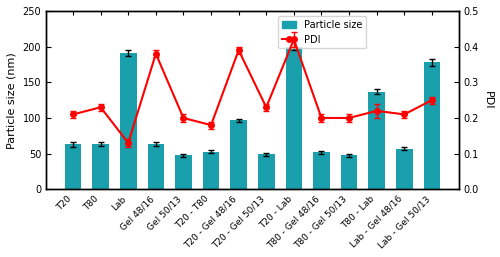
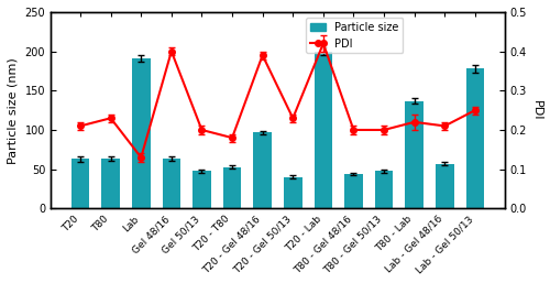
PDI/Gel 48/16: 0.38 -> 0.40
Particle size/T20 - Gel 50/13: 49 -> 40
Particle size/T80 - Gel 48/16: 52 -> 44
